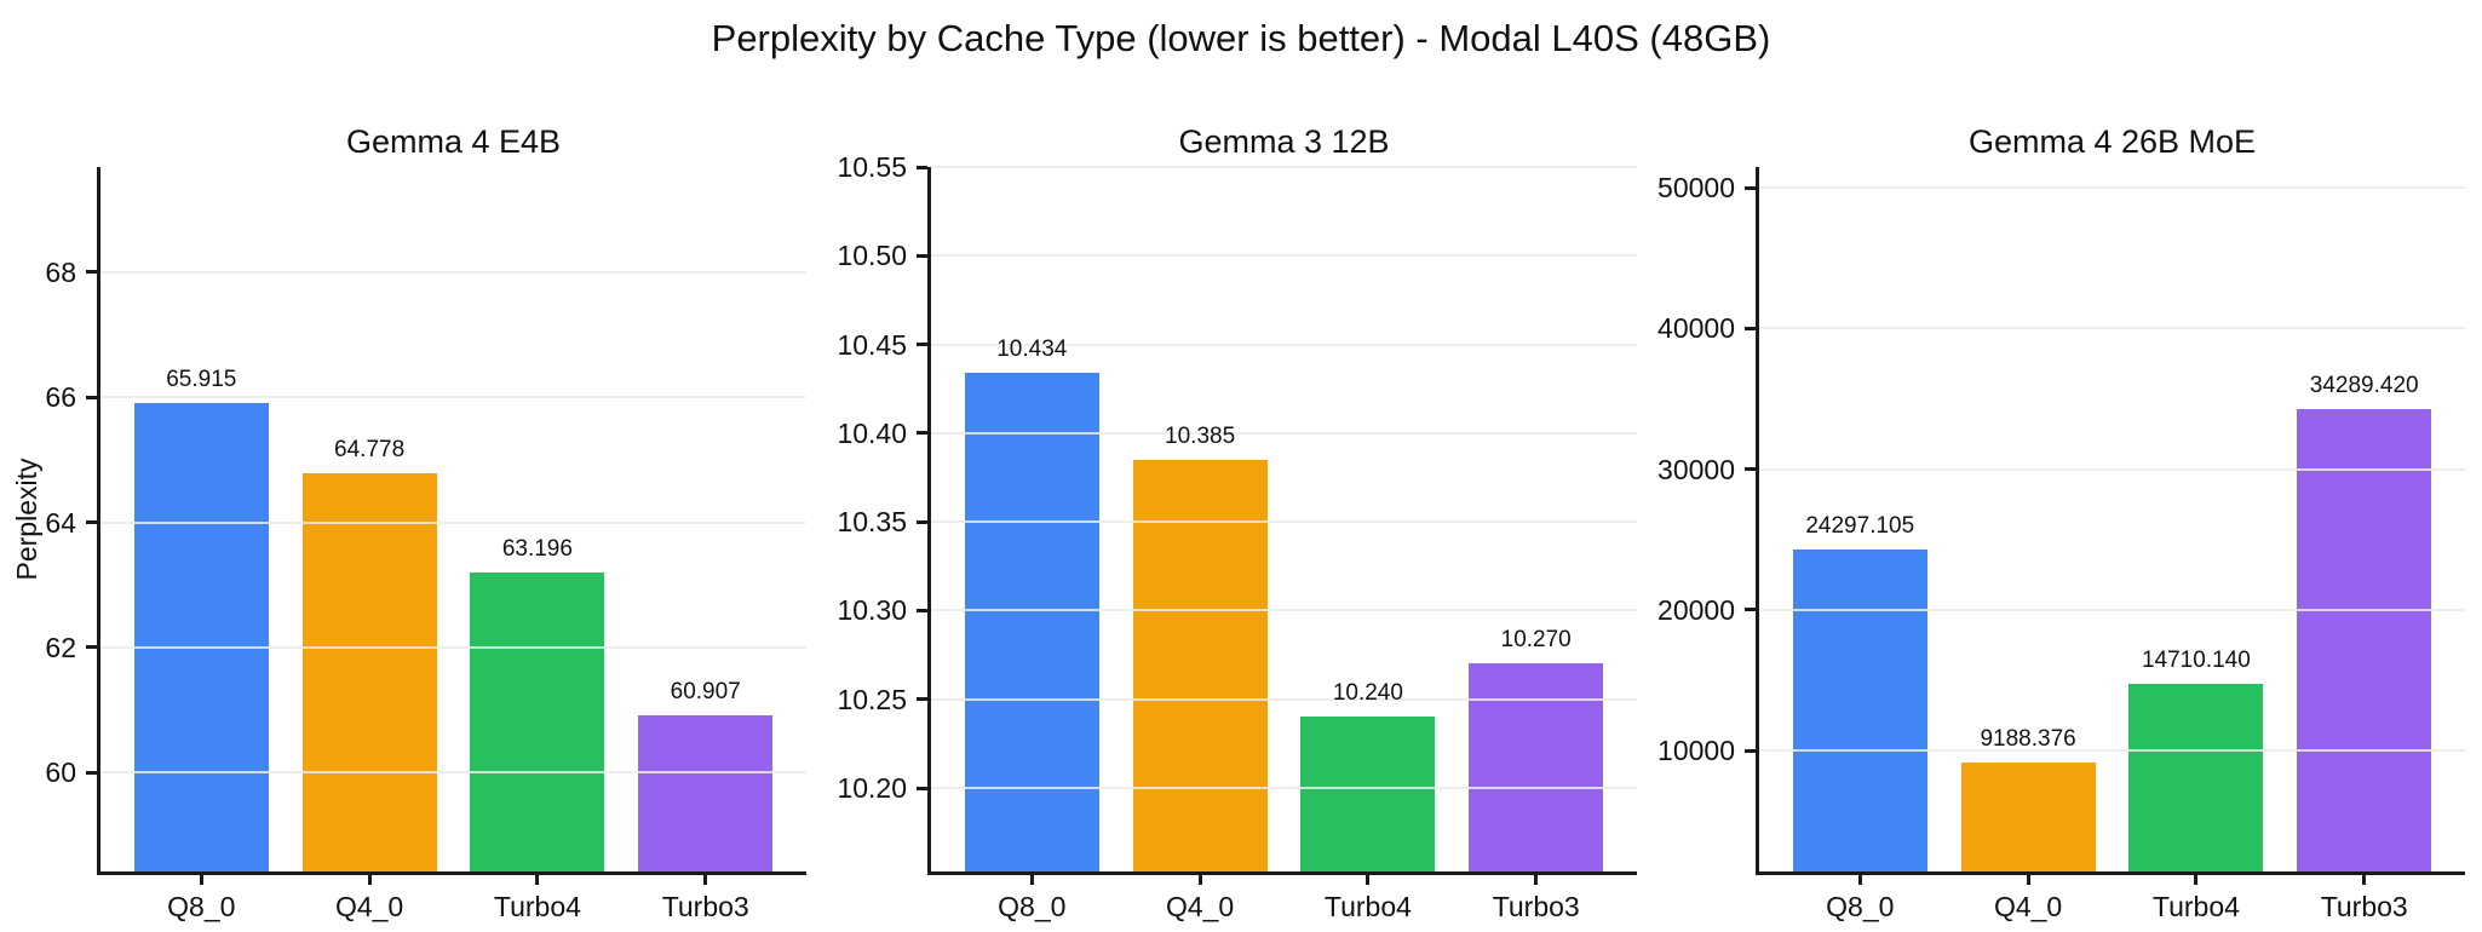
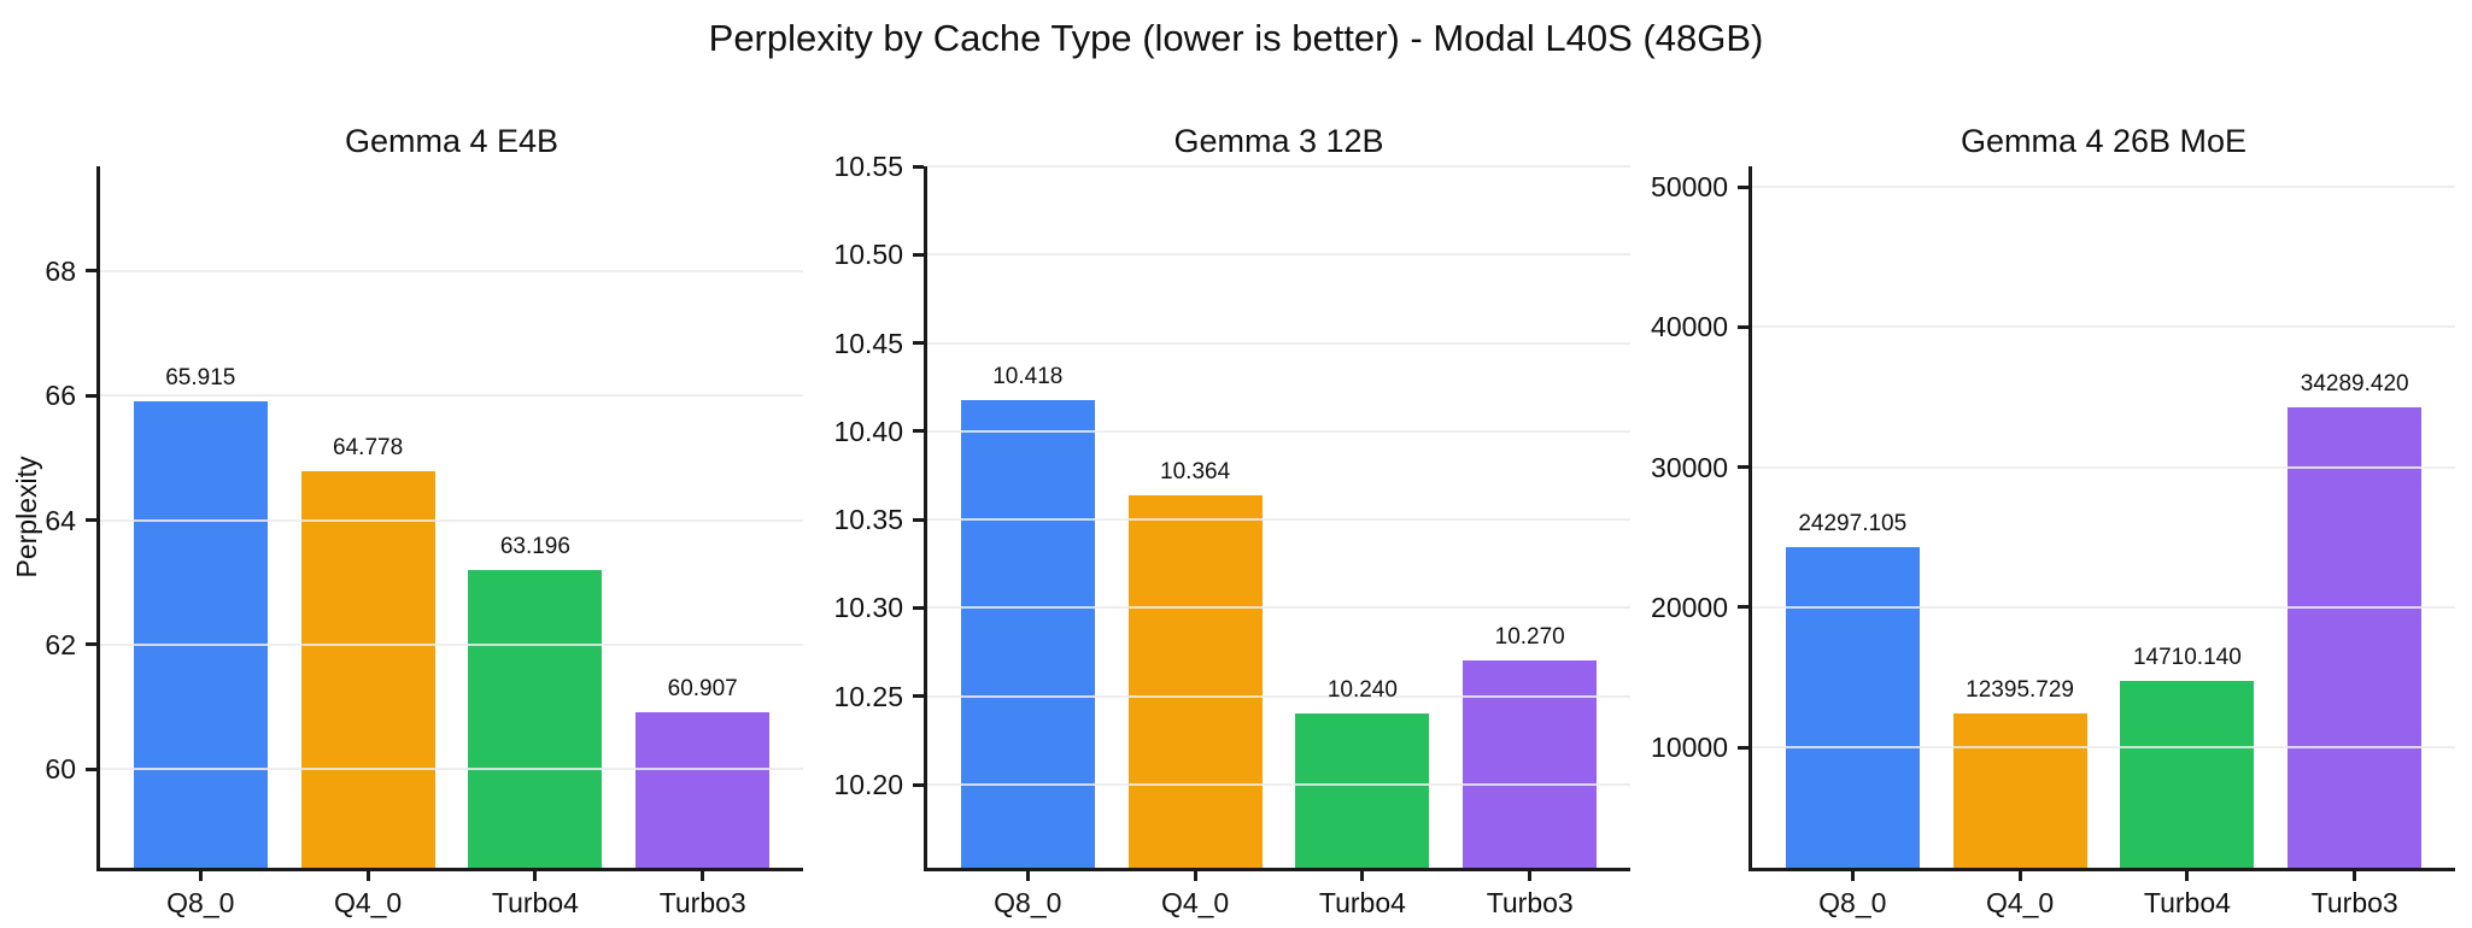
Gemma 3 12B/Q8_0: 10.434 -> 10.418
Gemma 3 12B/Q4_0: 10.385 -> 10.364
Gemma 4 26B MoE/Q4_0: 9188.376 -> 12395.729
